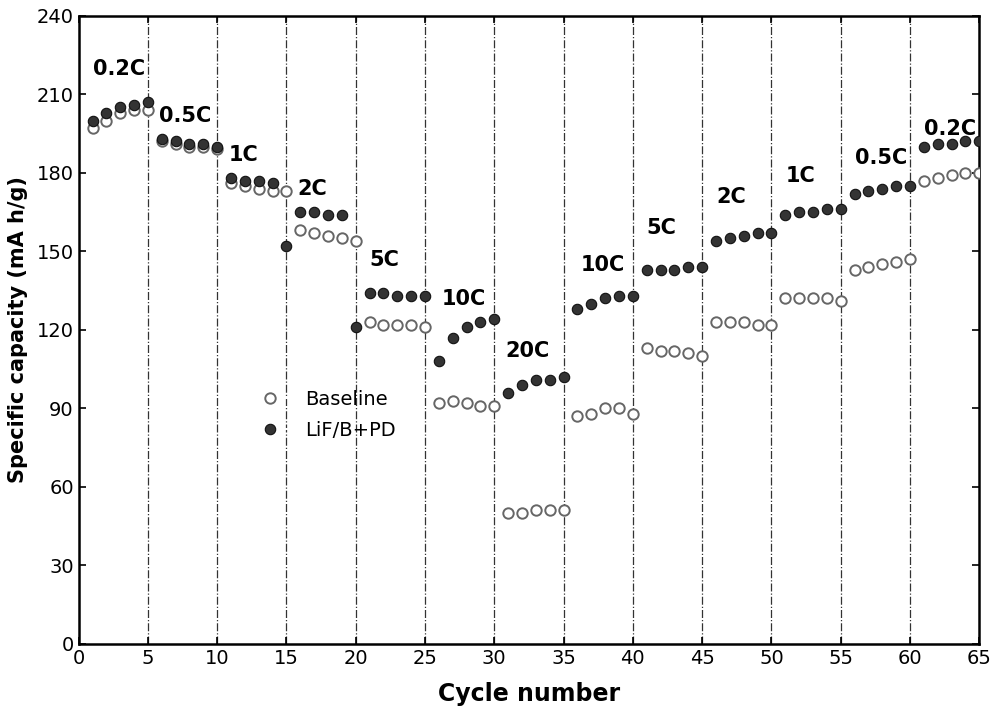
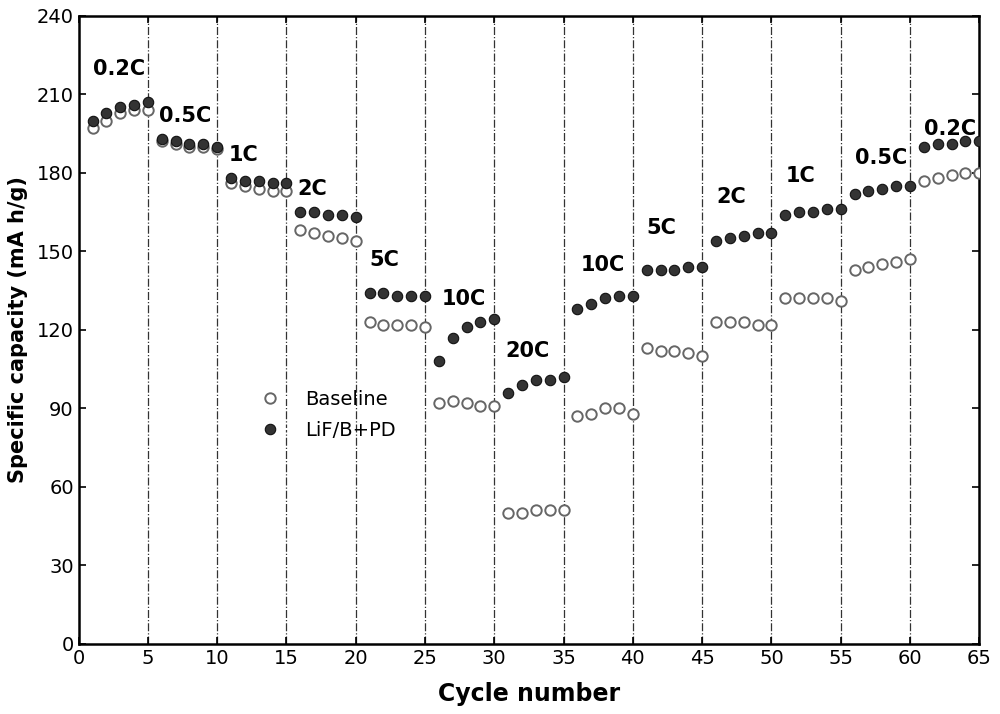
LiF/B+PD/15: 152 -> 176
LiF/B+PD/20: 121 -> 163
